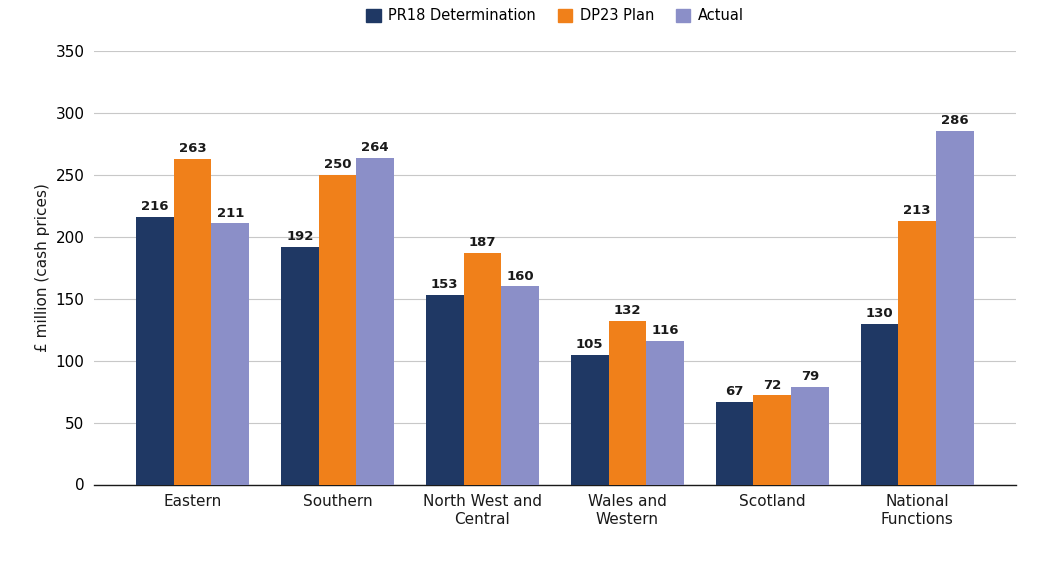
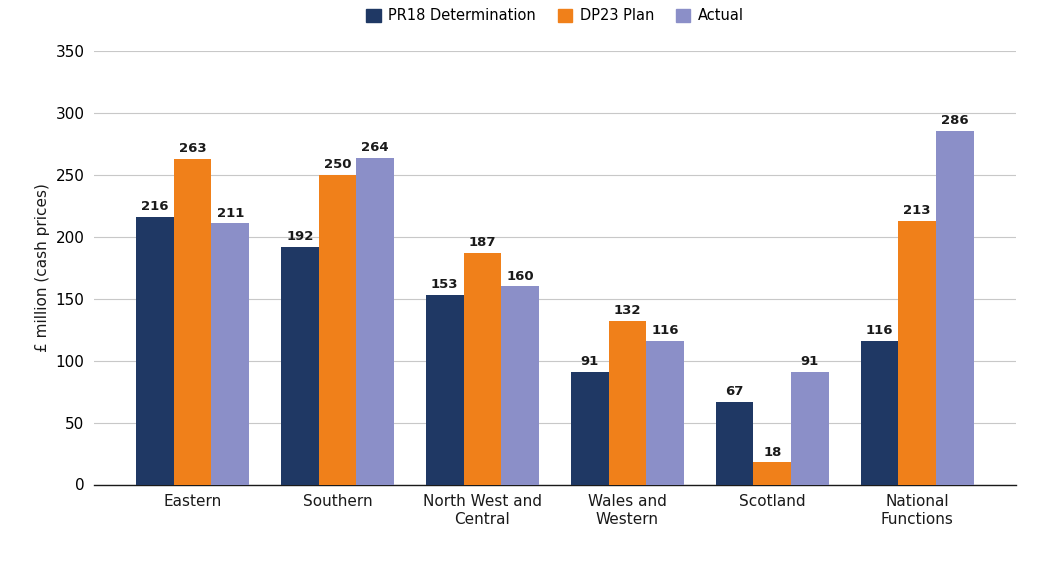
PR18 Determination/Wales and Western: 105 -> 91
DP23 Plan/Scotland: 72 -> 18
Actual/Scotland: 79 -> 91
PR18 Determination/National Functions: 130 -> 116
